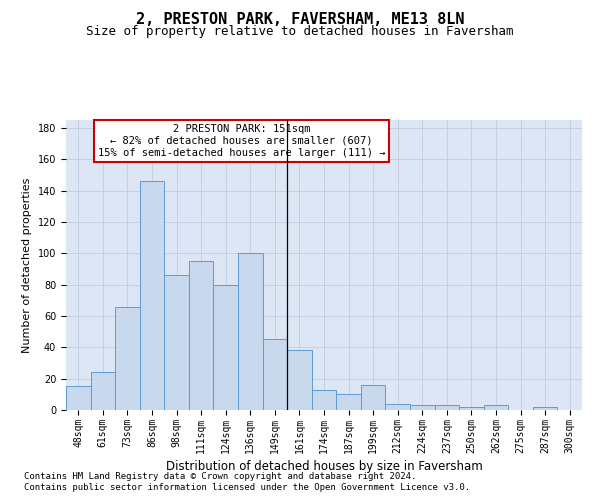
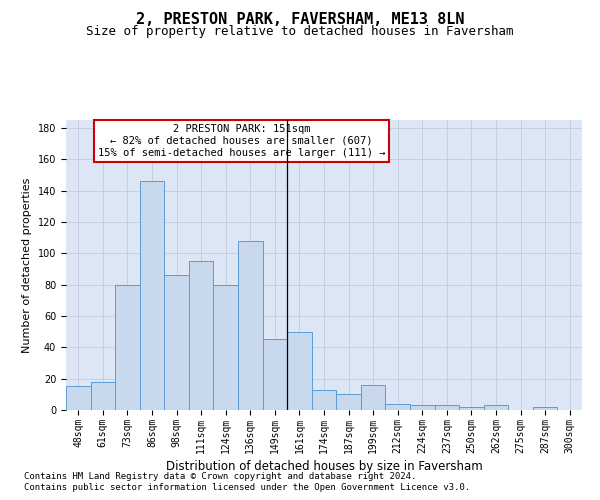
61sqm: 24 -> 18
73sqm: 66 -> 80
136sqm: 100 -> 108
161sqm: 38 -> 50
